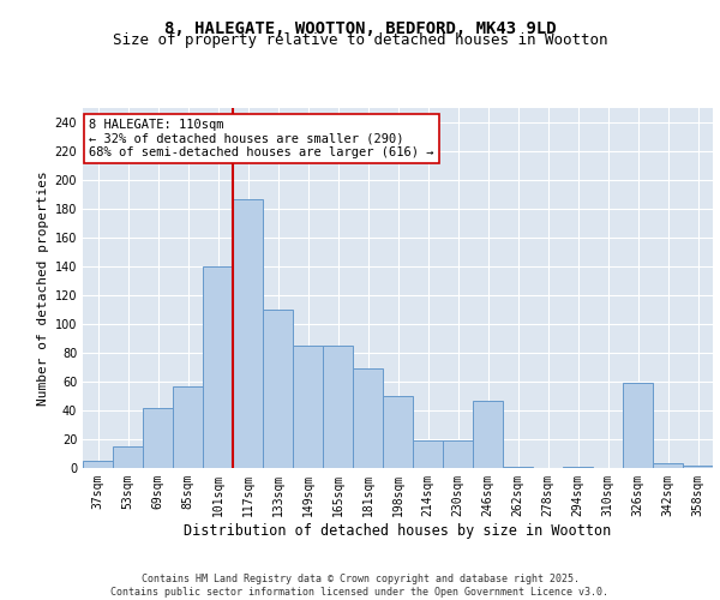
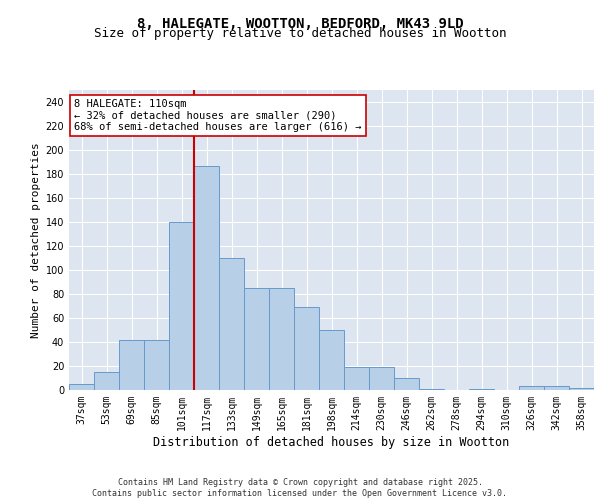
85sqm: 57 -> 42
246sqm: 47 -> 10
326sqm: 59 -> 3
